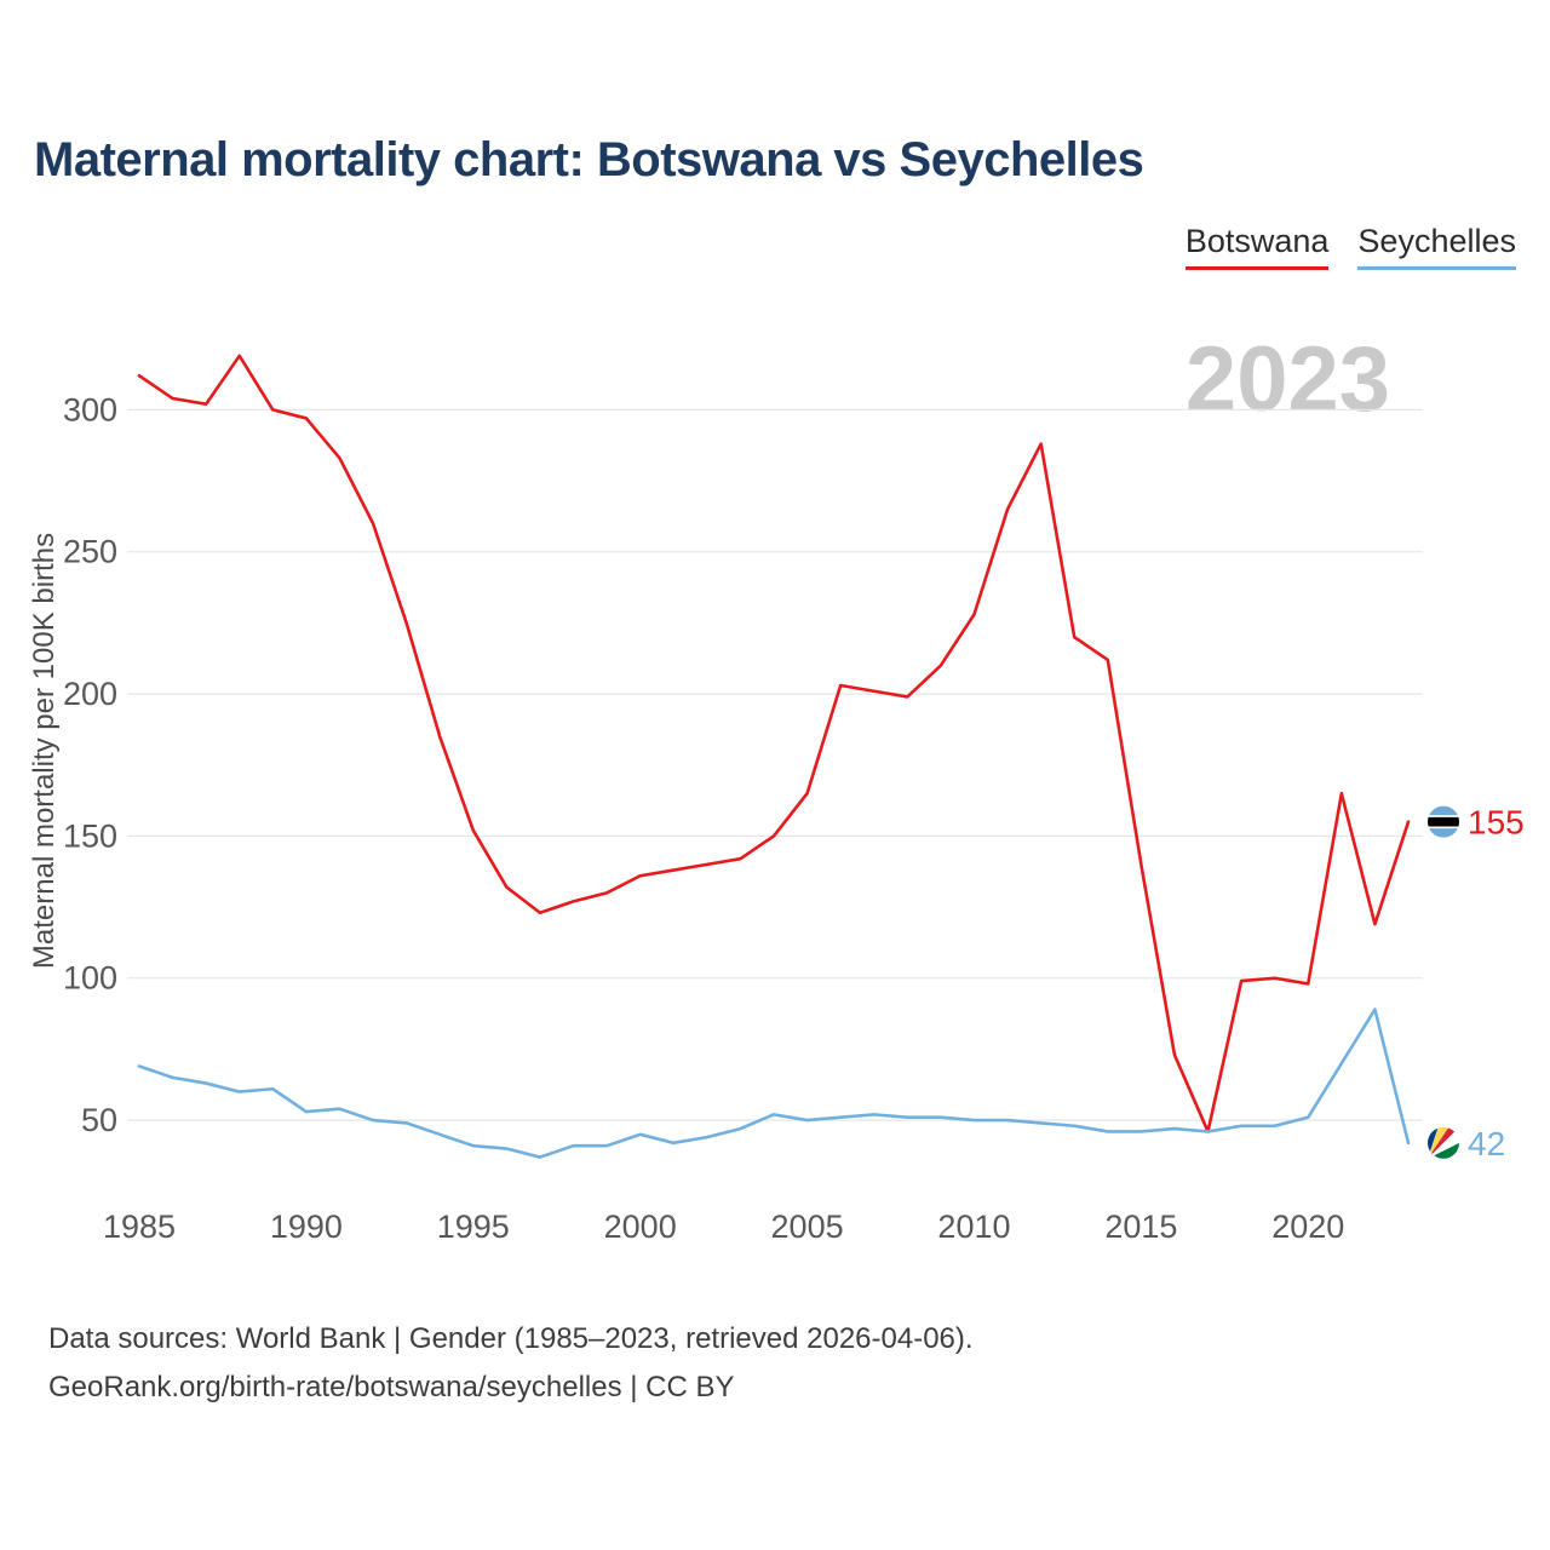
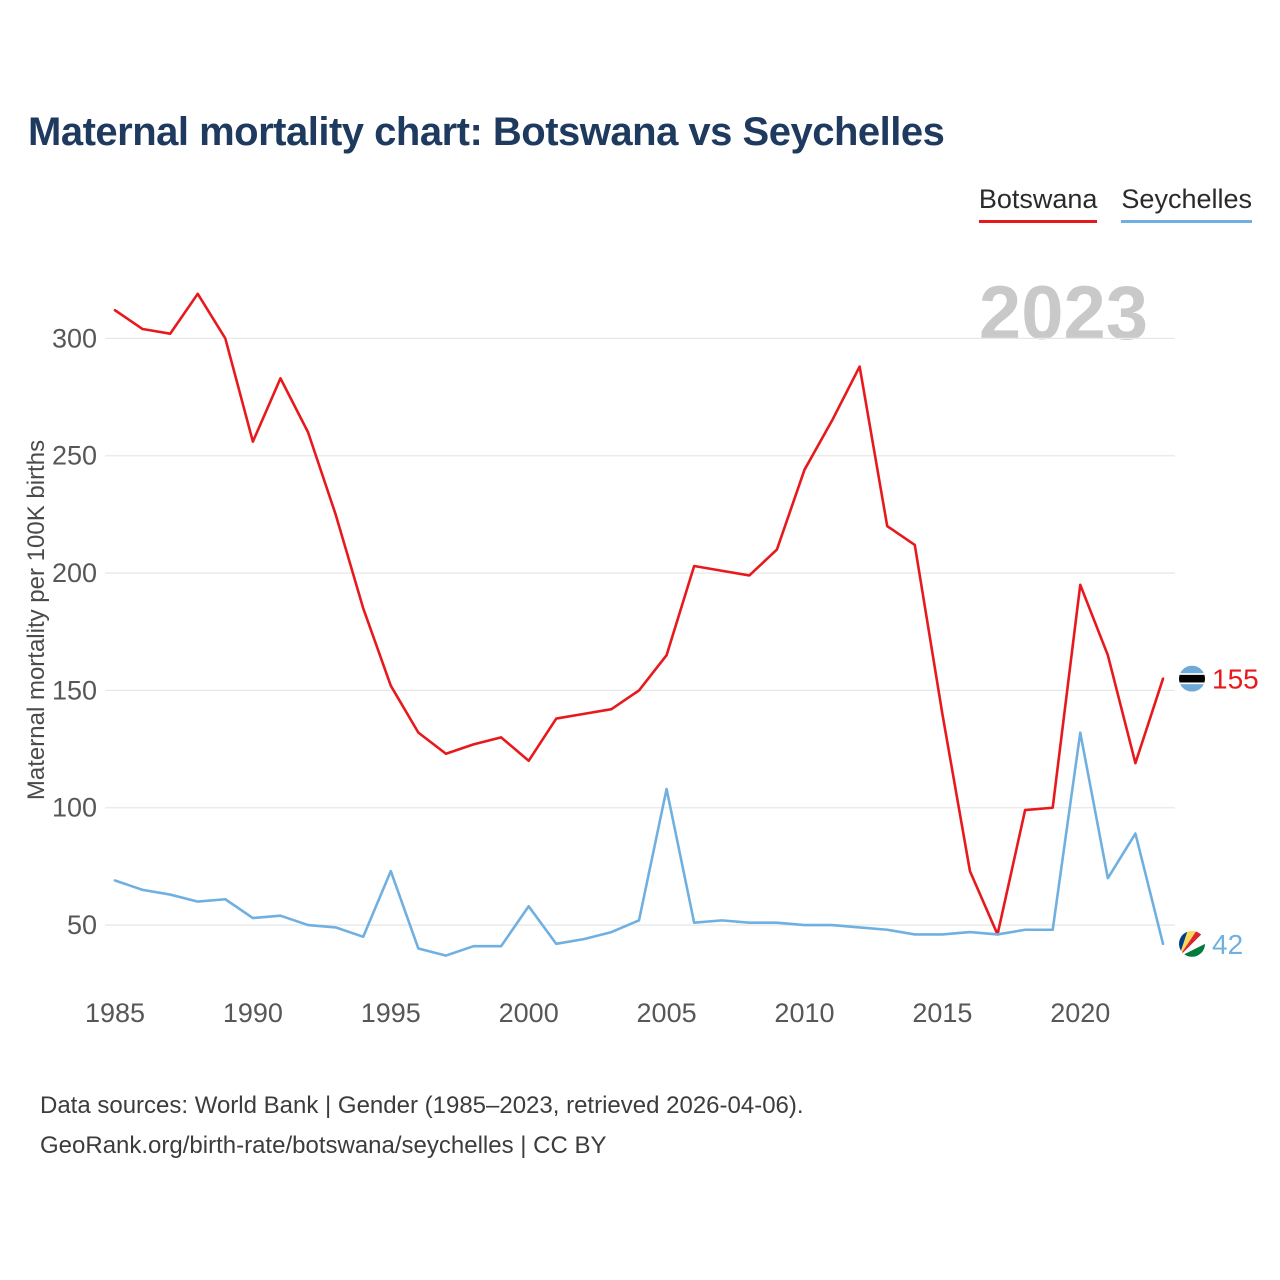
Botswana/1990: 297 -> 256
Seychelles/1995: 41 -> 73
Botswana/2000: 136 -> 120
Seychelles/2000: 45 -> 58
Seychelles/2005: 50 -> 108
Botswana/2010: 228 -> 244
Botswana/2020: 98 -> 195
Seychelles/2020: 51 -> 132
